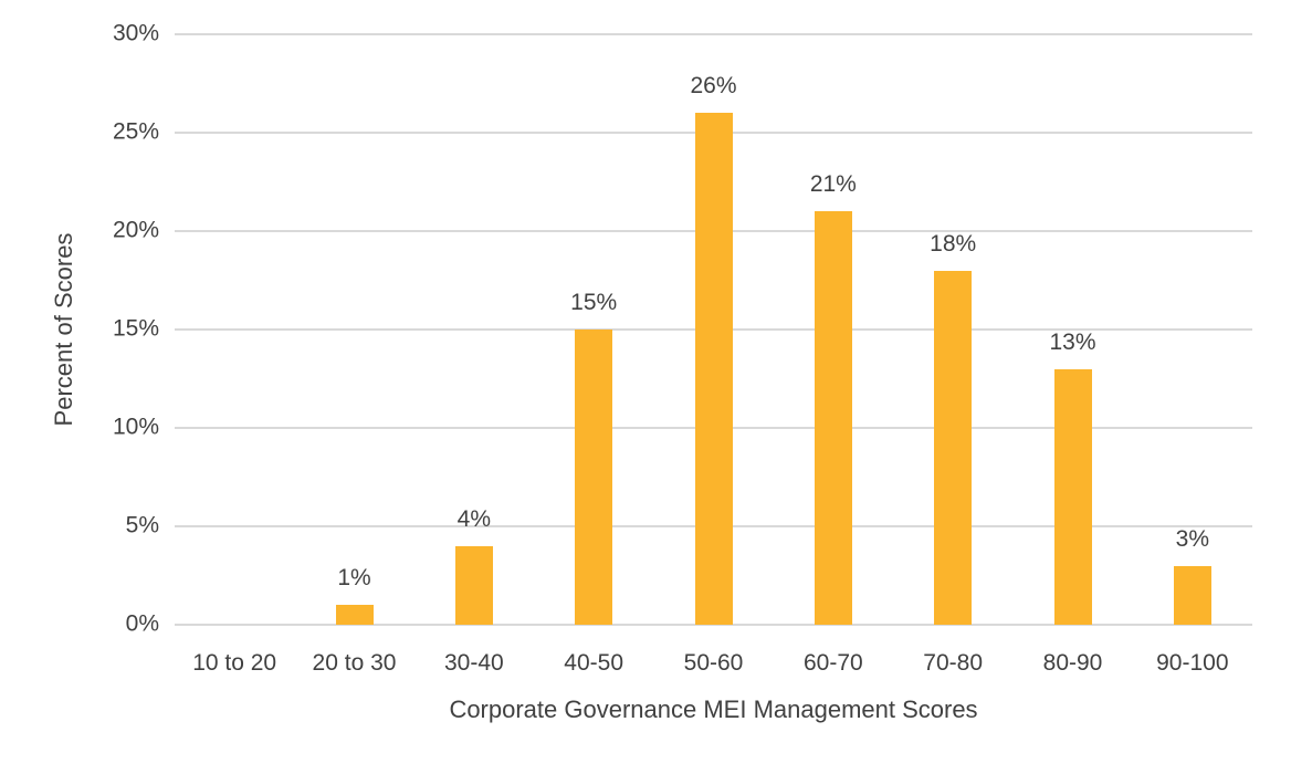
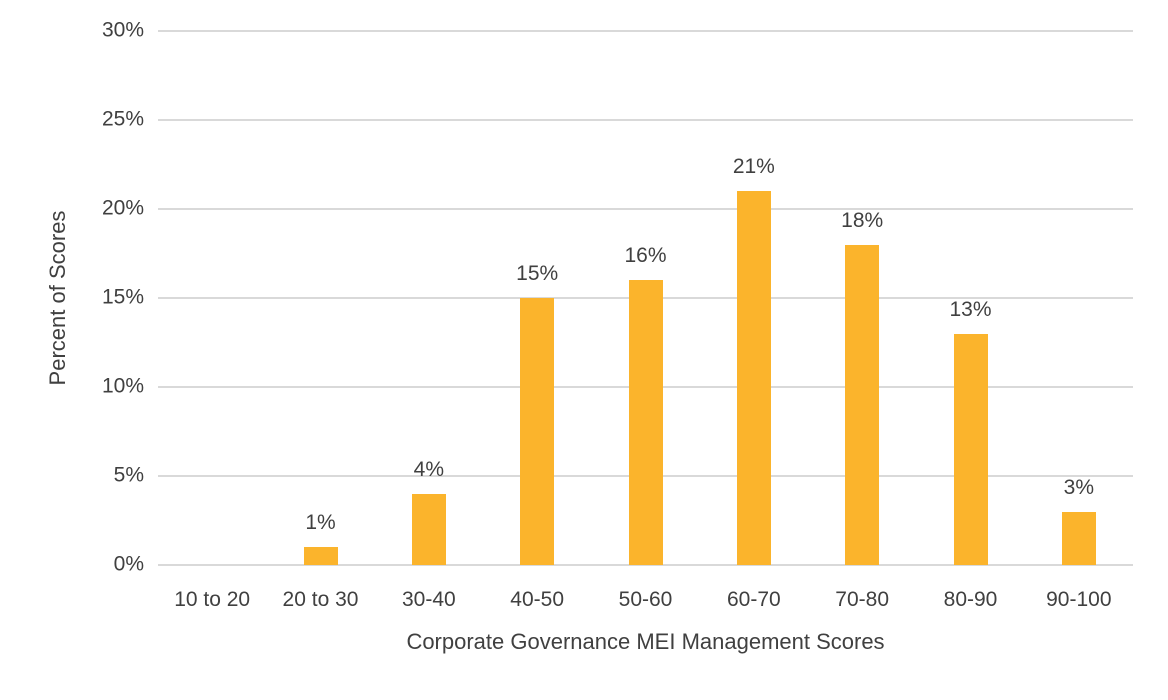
50-60: 26% -> 16%
